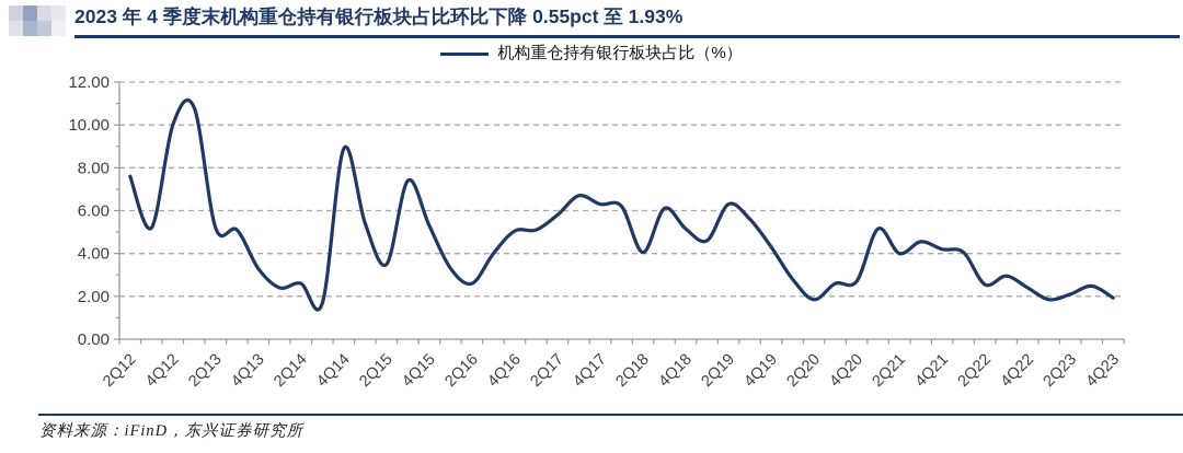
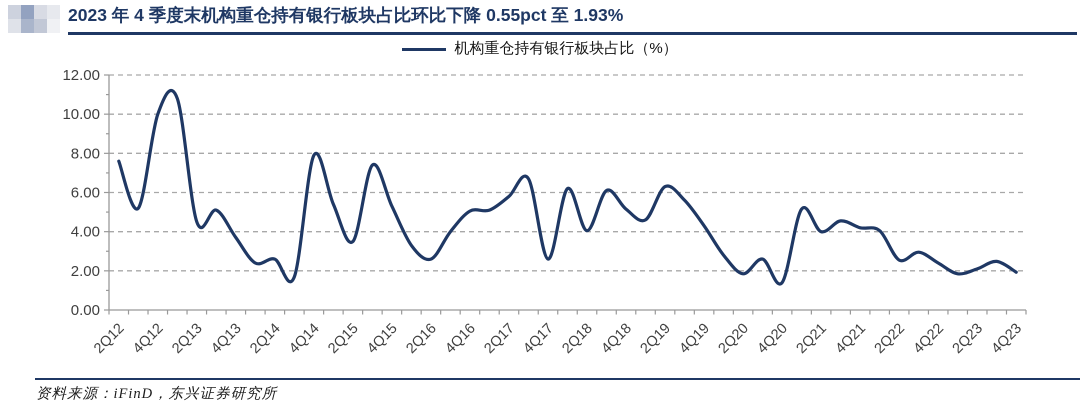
2Q13: 5.2 -> 4.5
4Q13: 3.3 -> 3.7
4Q14: 8.9 -> 7.9
4Q17: 6.3 -> 2.6
4Q20: 2.7 -> 1.4
